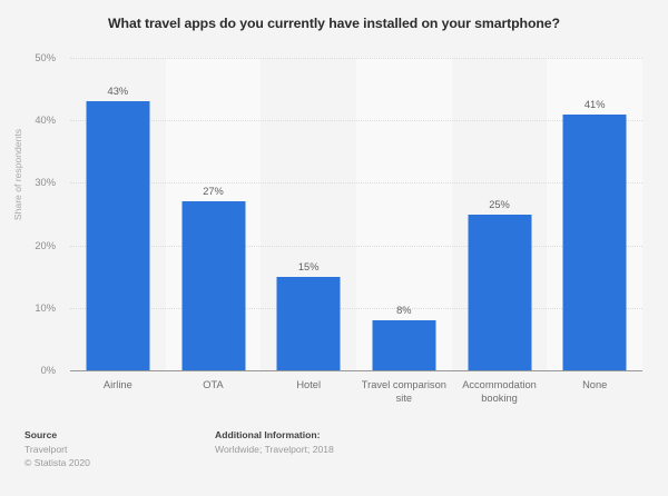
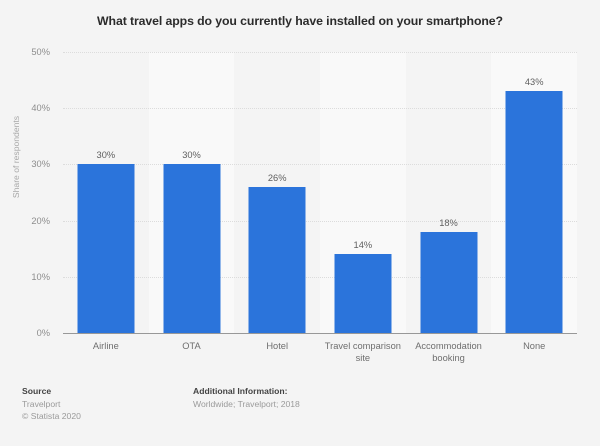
Airline: 43% -> 30%
OTA: 27% -> 30%
Hotel: 15% -> 26%
Travel comparison site: 8% -> 14%
Accommodation booking: 25% -> 18%
None: 41% -> 43%
